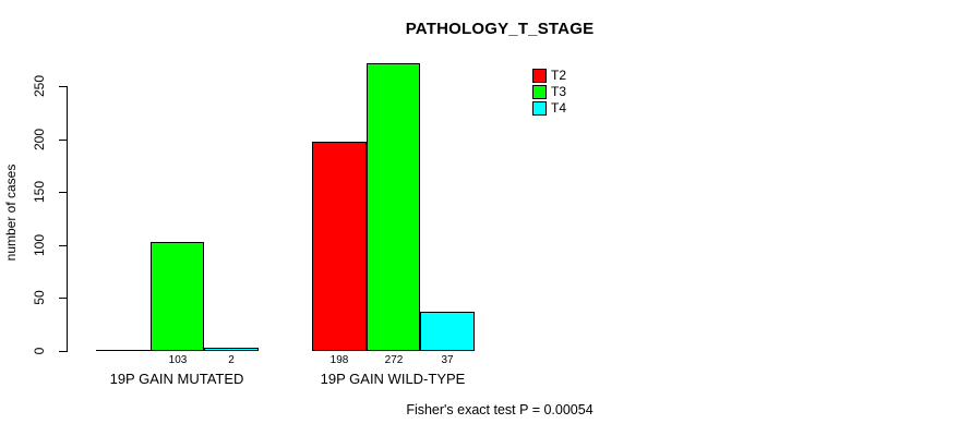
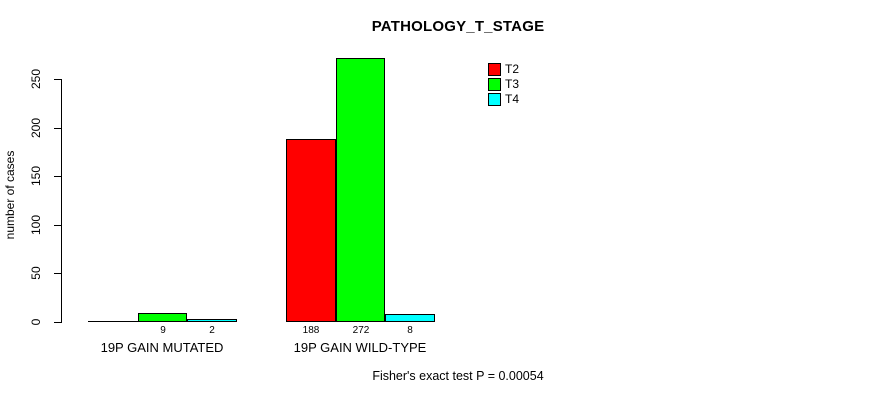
T3/19P GAIN MUTATED: 103 -> 9
T2/19P GAIN WILD-TYPE: 198 -> 188
T4/19P GAIN WILD-TYPE: 37 -> 8
